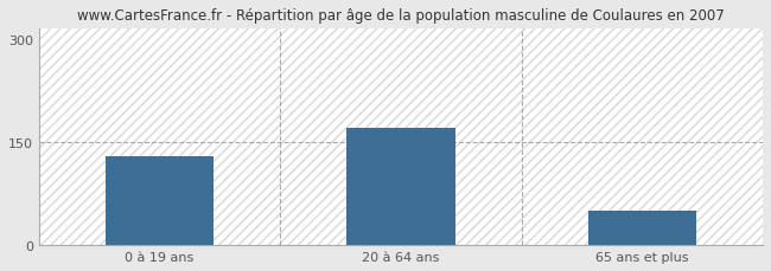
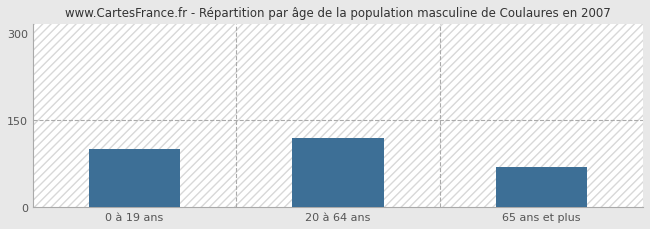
0 à 19 ans: 130 -> 100
20 à 64 ans: 170 -> 120
65 ans et plus: 50 -> 70
